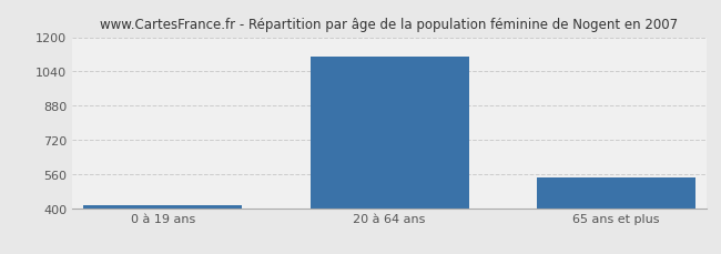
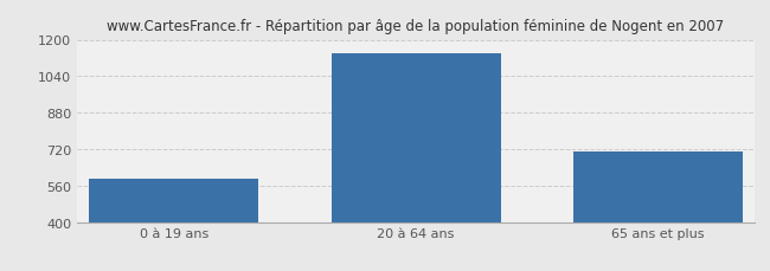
0 à 19 ans: 420 -> 590
20 à 64 ans: 1110 -> 1140
65 ans et plus: 540 -> 710
